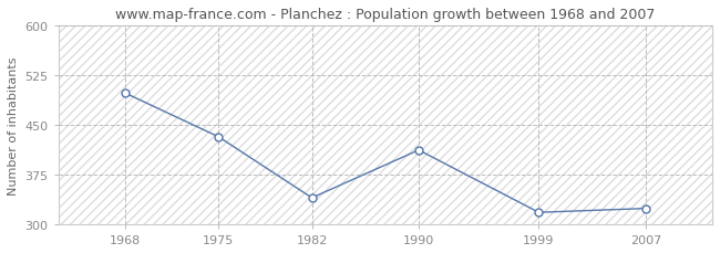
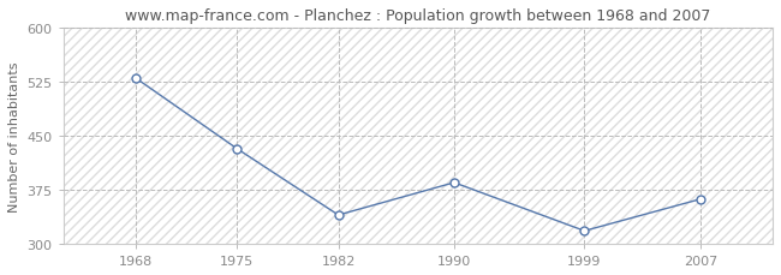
1968: 498 -> 530
1990: 412 -> 385
2007: 324 -> 362
